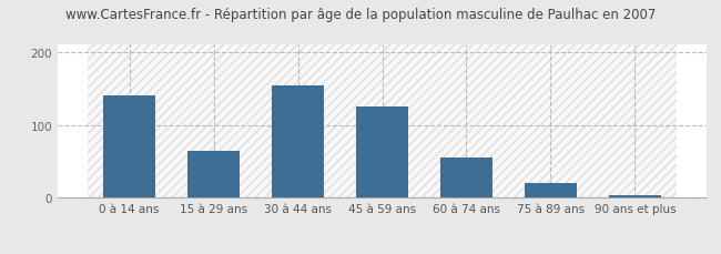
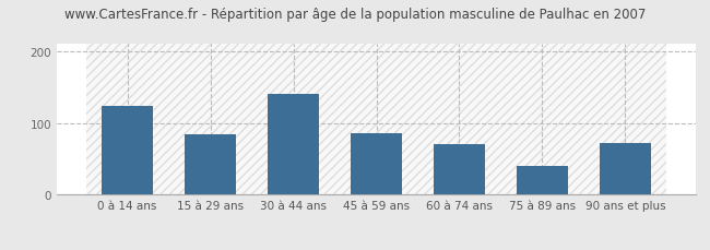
0 à 14 ans: 140 -> 124
15 à 29 ans: 65 -> 84
30 à 44 ans: 155 -> 140
45 à 59 ans: 125 -> 86
60 à 74 ans: 55 -> 70
75 à 89 ans: 20 -> 40
90 ans et plus: 3 -> 72
